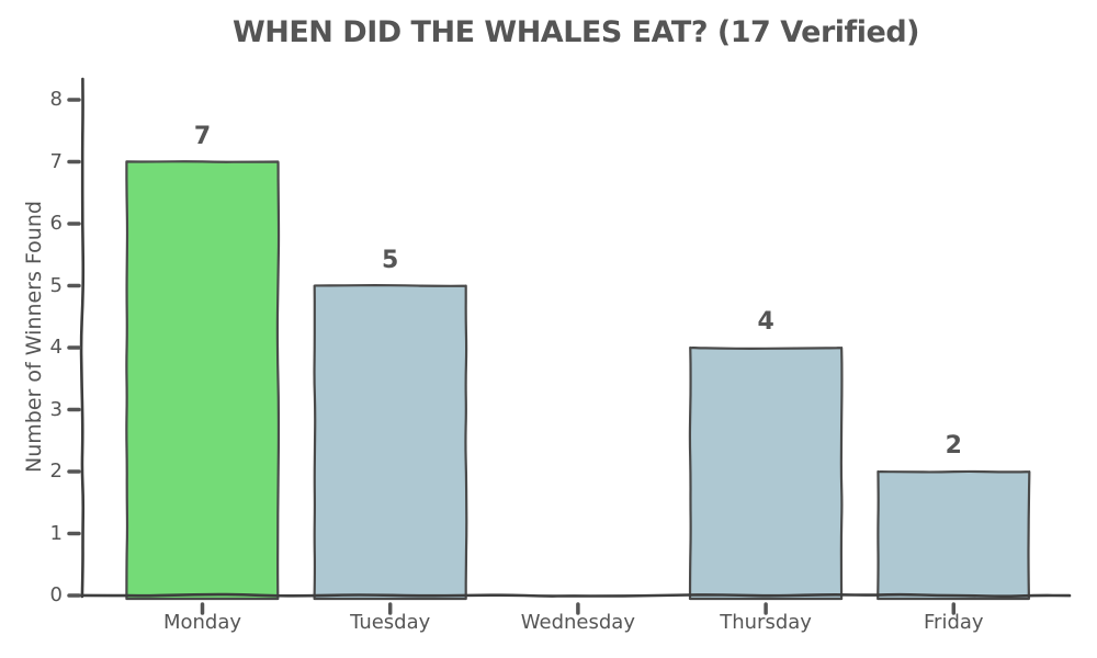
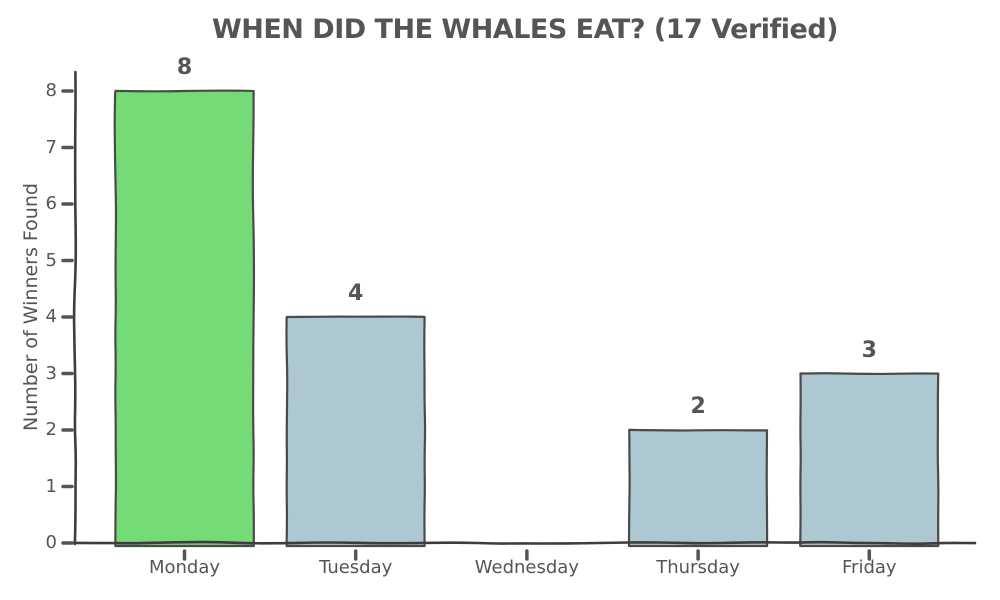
Monday: 7 -> 8
Tuesday: 5 -> 4
Thursday: 4 -> 2
Friday: 2 -> 3
